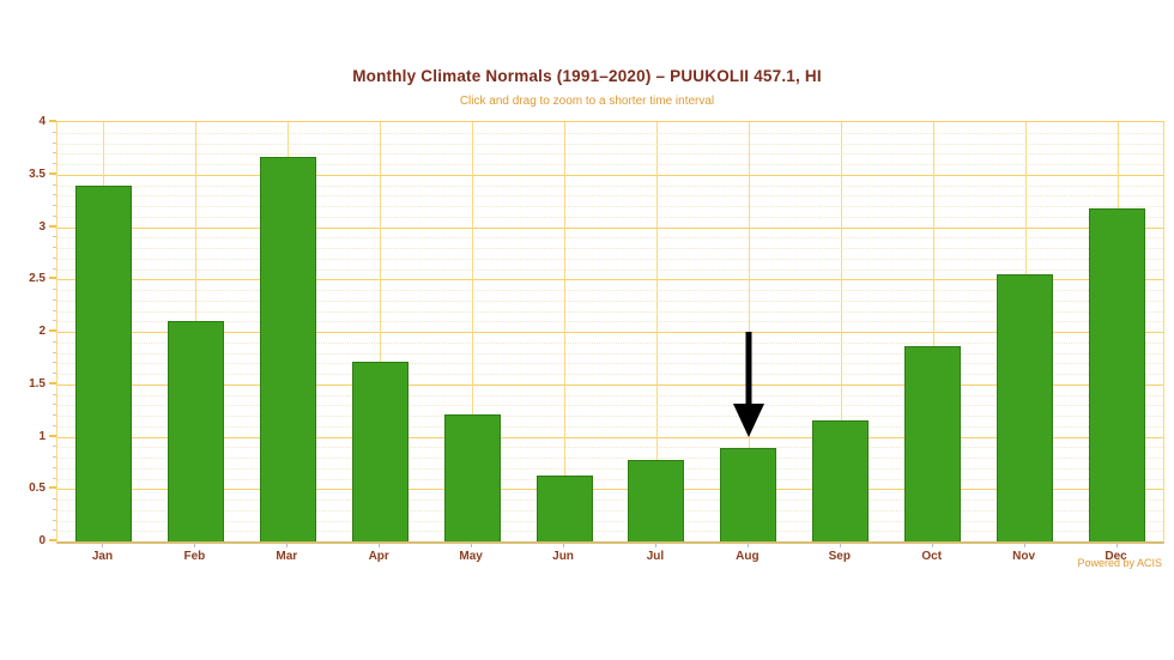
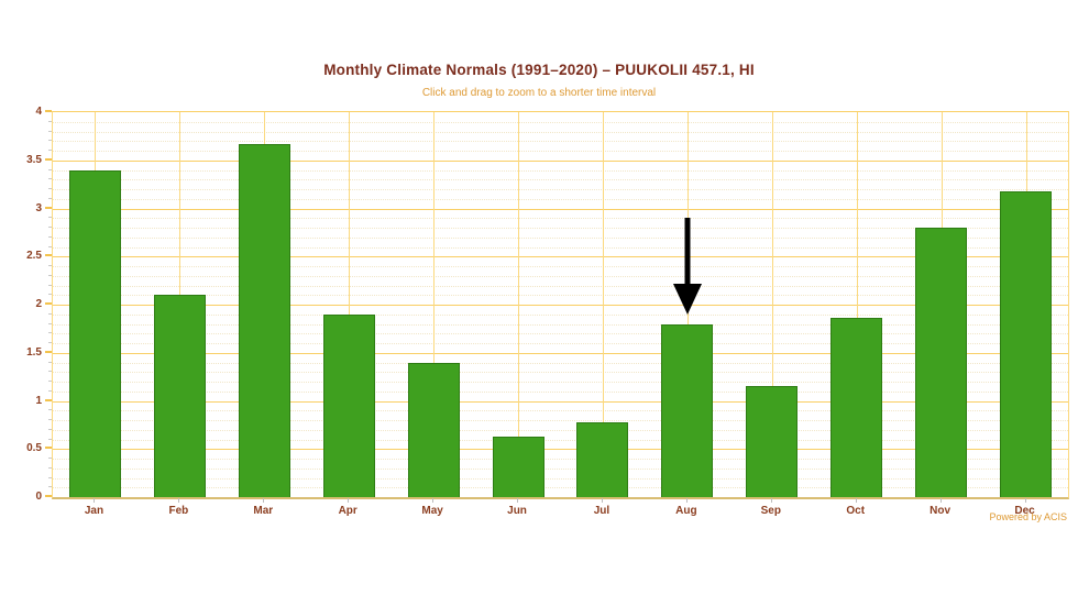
Apr: 1.7 -> 1.9
May: 1.2 -> 1.4
Aug: 0.9 -> 1.8
Nov: 2.5 -> 2.8
